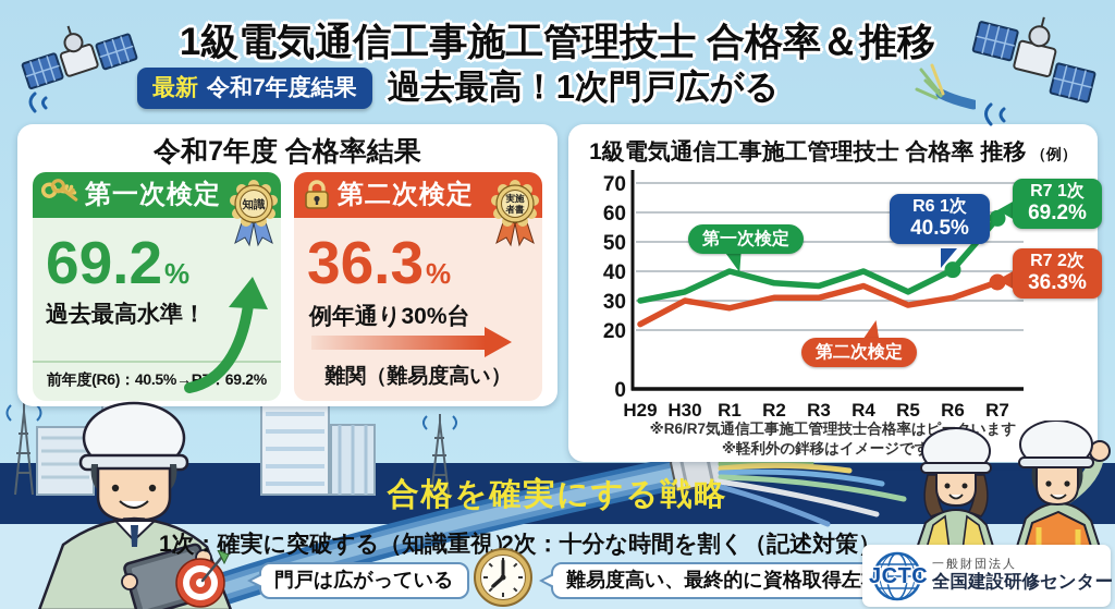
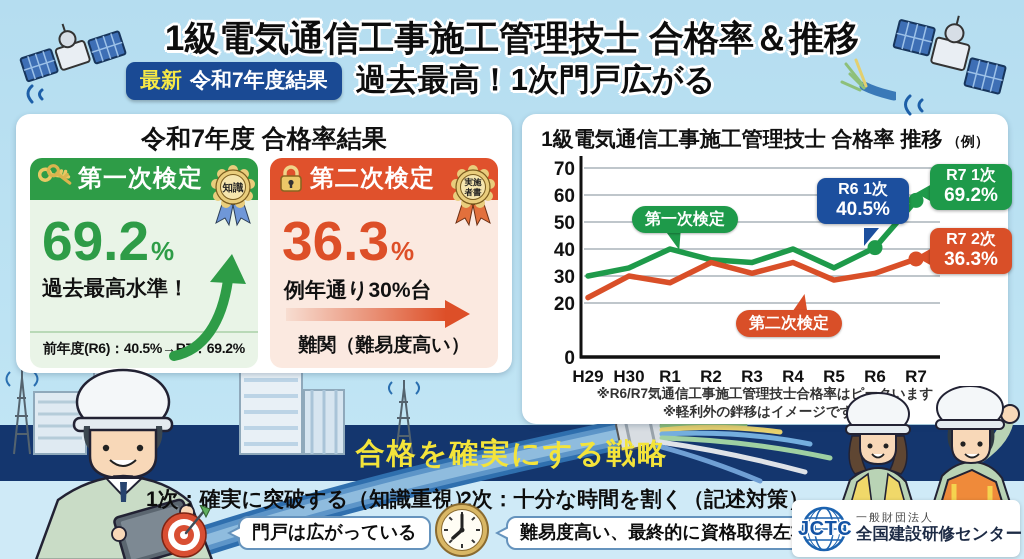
第二次検定/R2: 31 -> 35
